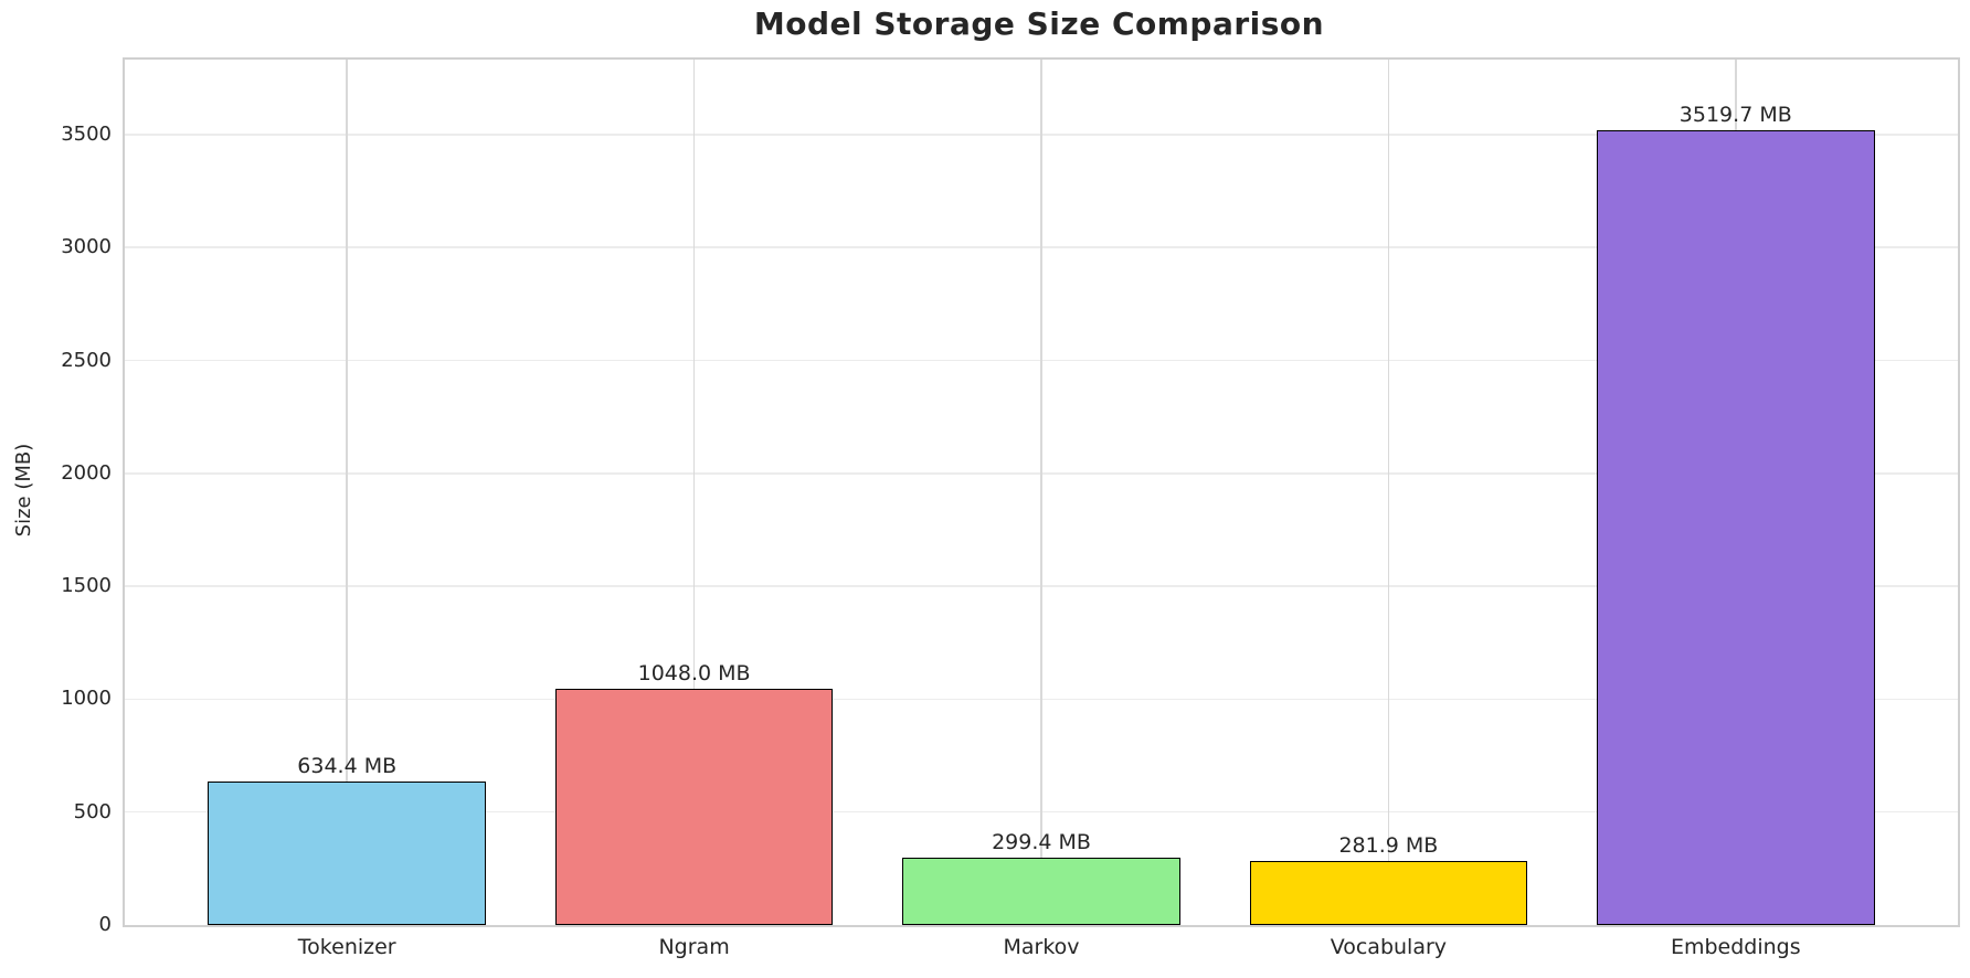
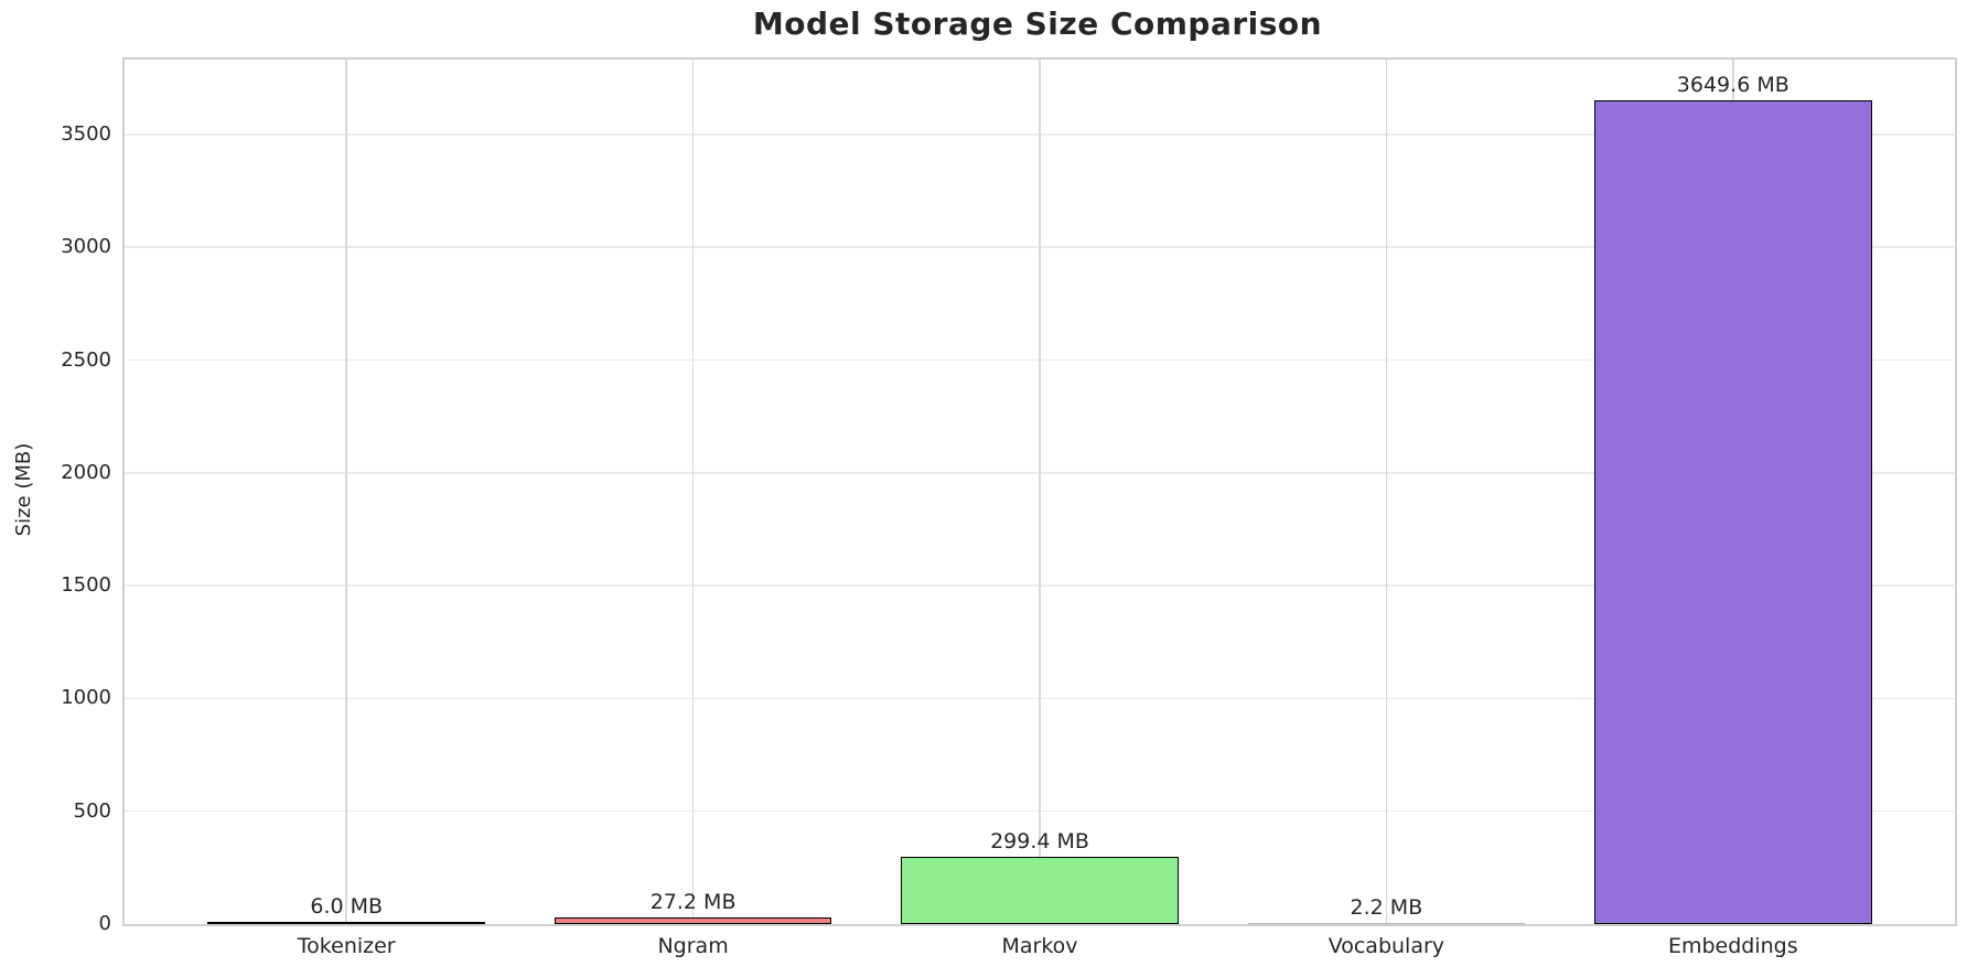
Tokenizer: 634.4 -> 6.0
Ngram: 1048.0 -> 27.2
Vocabulary: 281.9 -> 2.2
Embeddings: 3519.7 -> 3649.6
